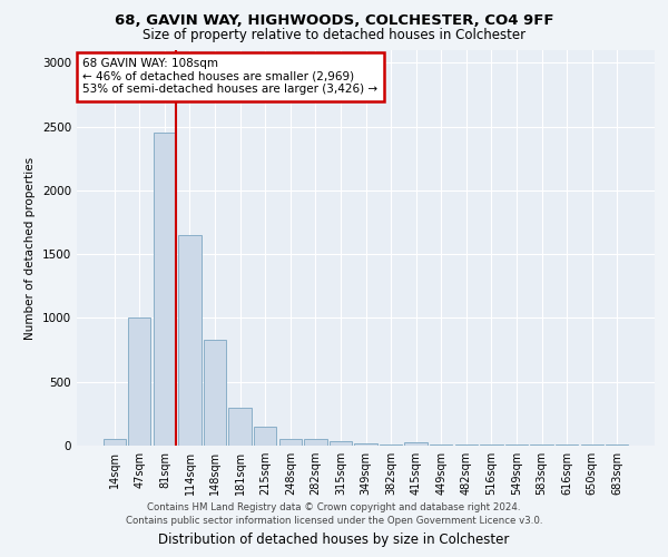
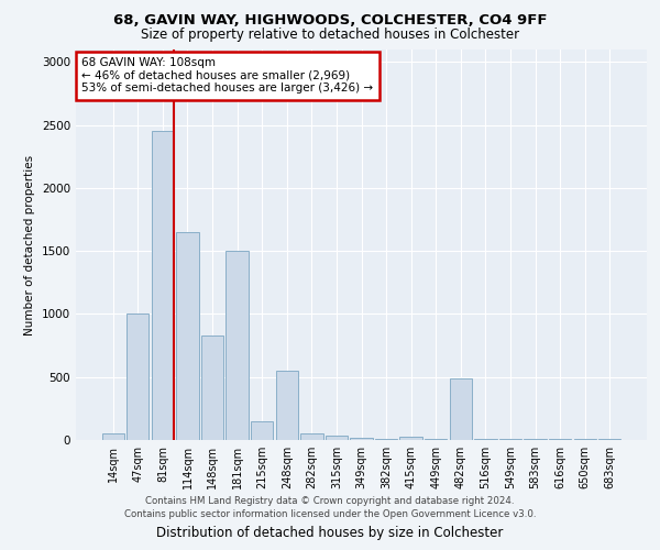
181sqm: 300 -> 1500
248sqm: 60 -> 550
482sqm: 0 -> 490
